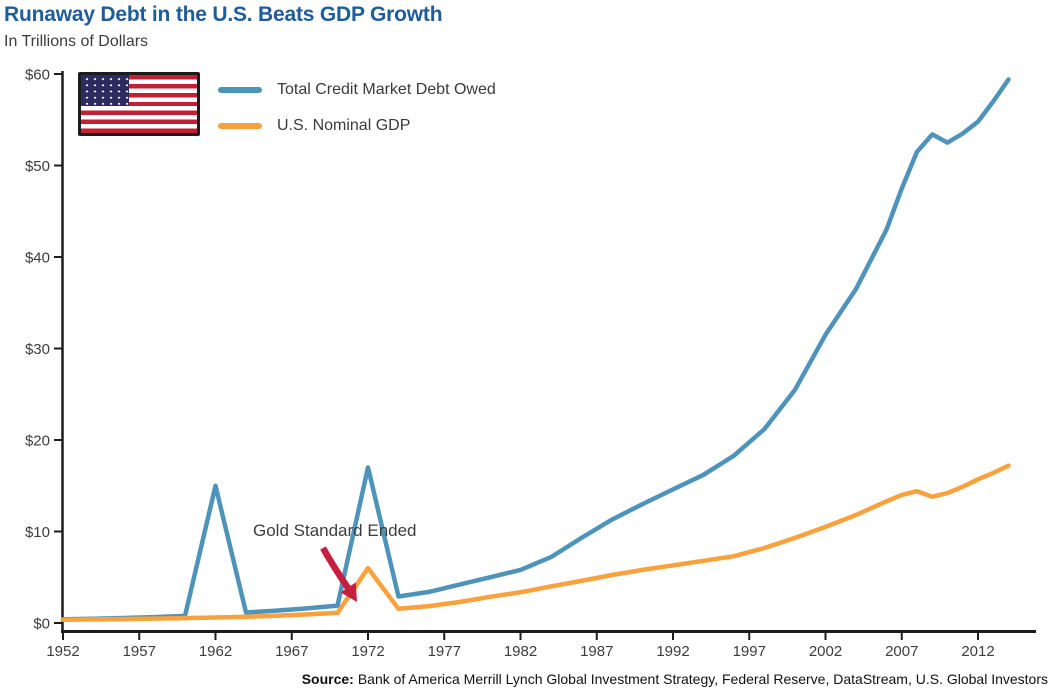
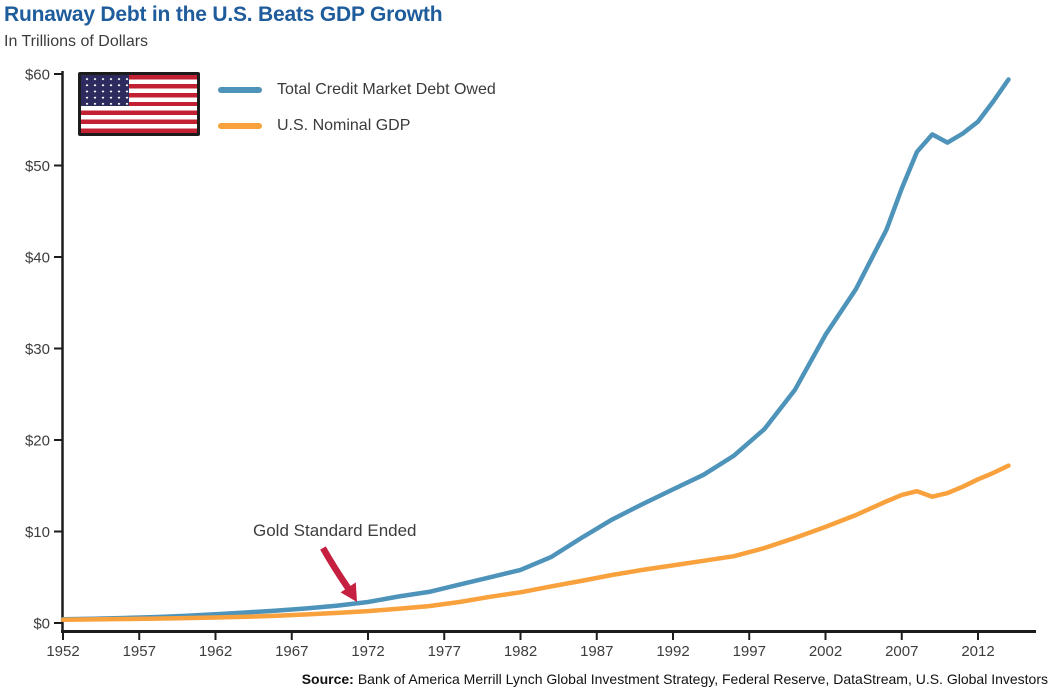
Total Credit Market Debt Owed/1962: $15 -> $1
Total Credit Market Debt Owed/1972: $17 -> $2
U.S. Nominal GDP/1972: $6 -> $1
